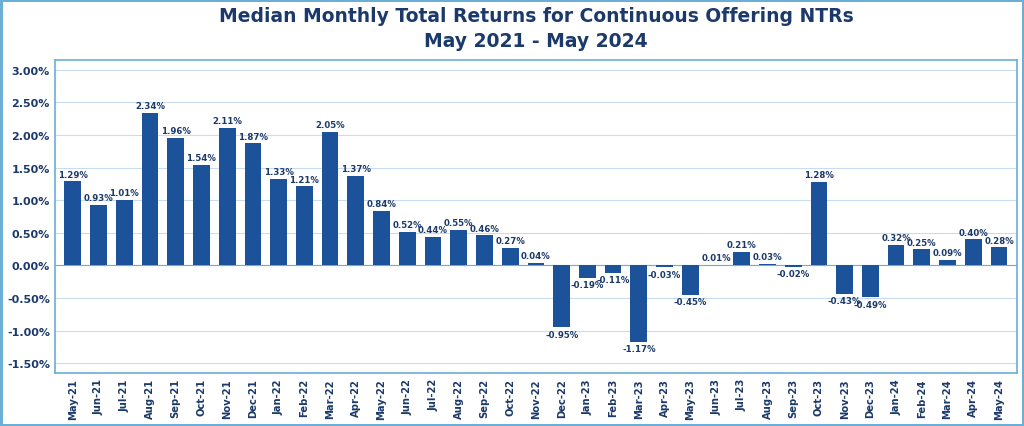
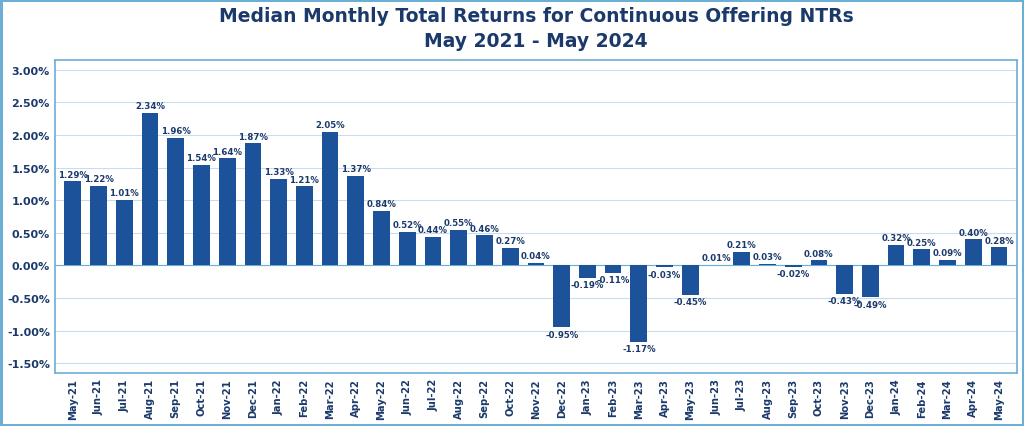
Jun-21: 0.93% -> 1.22%
Nov-21: 2.11% -> 1.64%
Oct-23: 1.28% -> 0.08%
